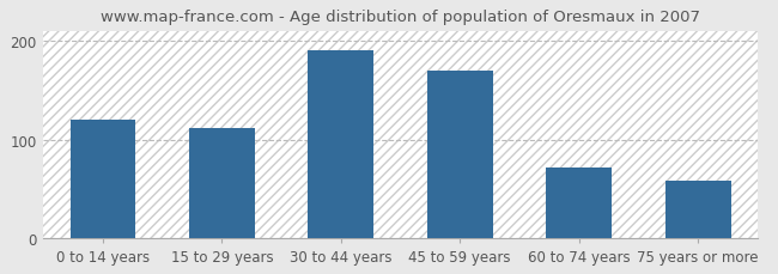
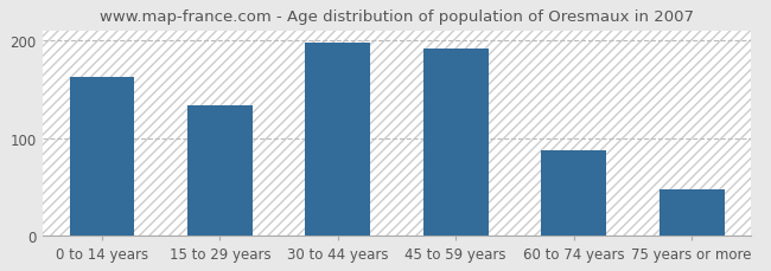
0 to 14 years: 120 -> 162
15 to 29 years: 112 -> 133
30 to 44 years: 190 -> 198
45 to 59 years: 170 -> 192
60 to 74 years: 72 -> 88
75 years or more: 58 -> 47
